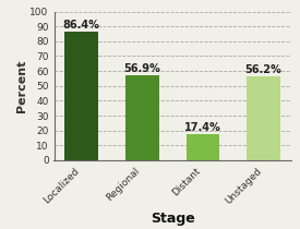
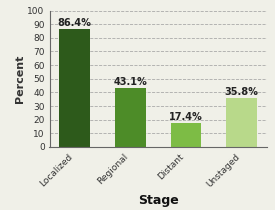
Regional: 56.9% -> 43.1%
Unstaged: 56.2% -> 35.8%
